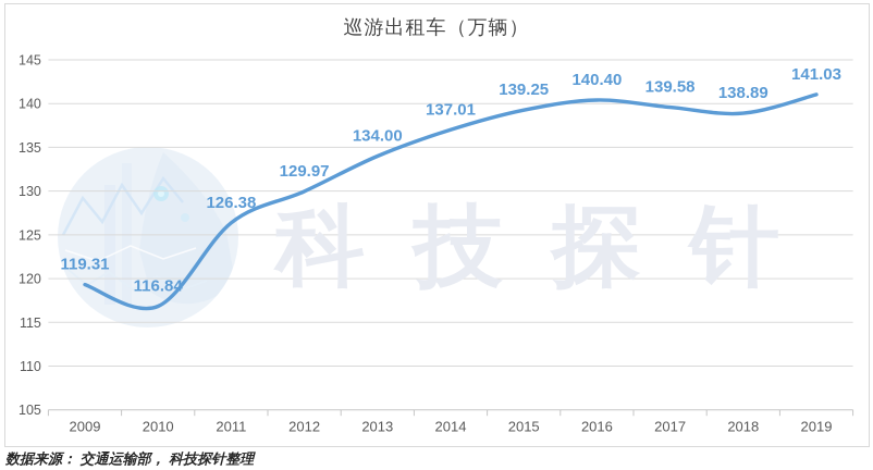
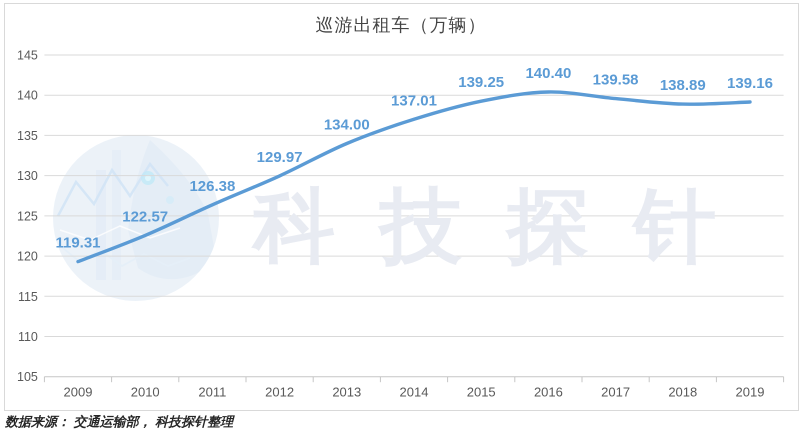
2010: 116.84 -> 122.57
2019: 141.03 -> 139.16
